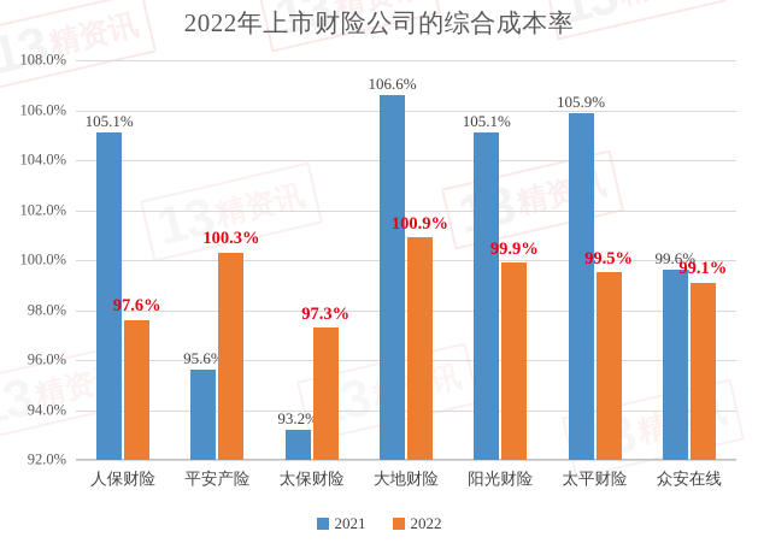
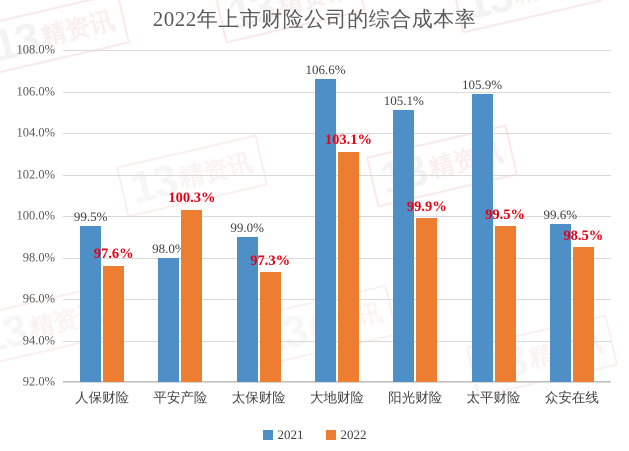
2021/人保财险: 105.1% -> 99.5%
2021/平安产险: 95.6% -> 98.0%
2021/太保财险: 93.2% -> 99.0%
2022/大地财险: 100.9% -> 103.1%
2022/众安在线: 99.1% -> 98.5%
